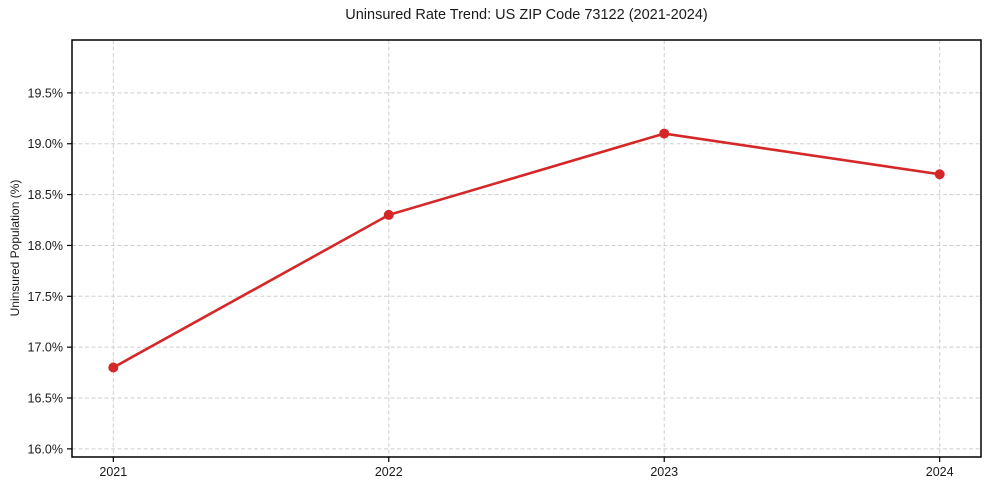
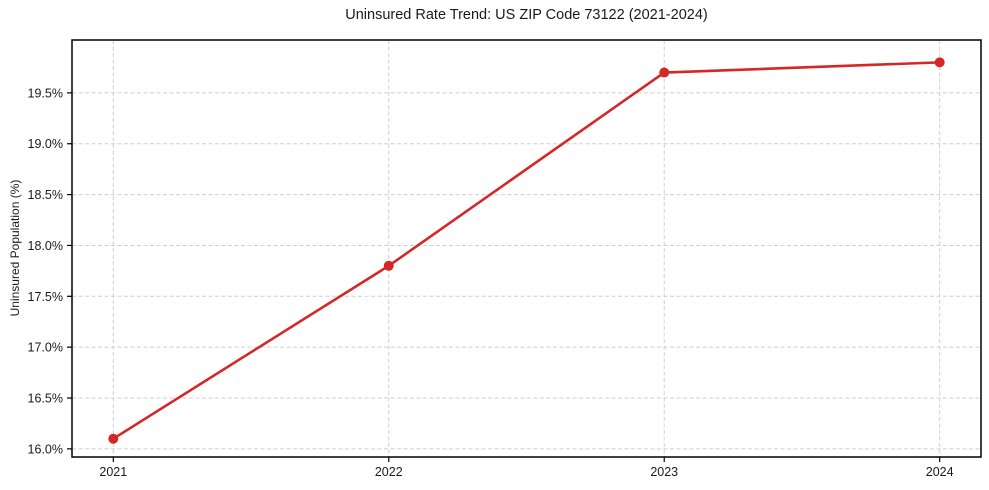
2021: 16.8% -> 16.1%
2022: 18.3% -> 17.8%
2023: 19.1% -> 19.7%
2024: 18.7% -> 19.8%
